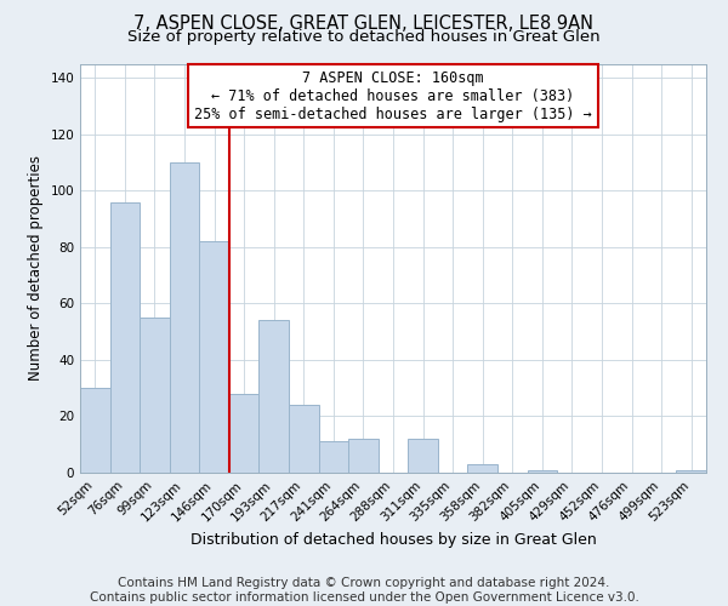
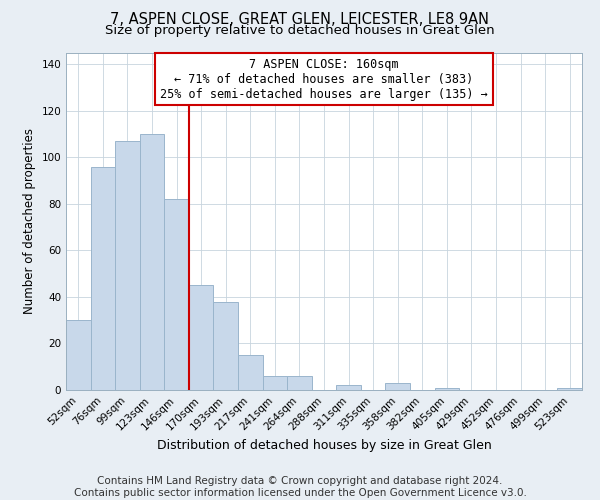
99sqm: 55 -> 107
170sqm: 28 -> 45
193sqm: 54 -> 38
217sqm: 24 -> 15
241sqm: 11 -> 6
264sqm: 12 -> 6
311sqm: 12 -> 2
